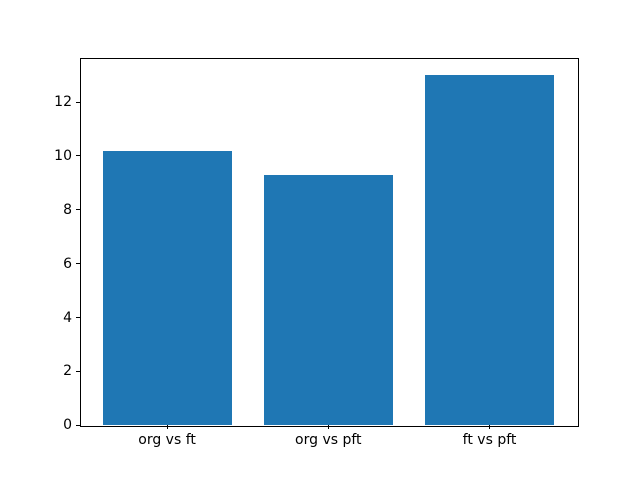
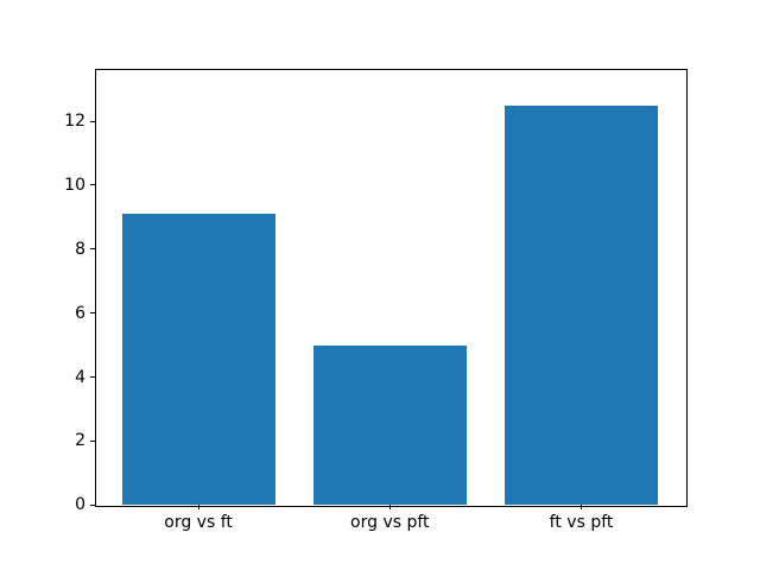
org vs ft: 10.2 -> 9.1
org vs pft: 9.3 -> 5.0
ft vs pft: 13.0 -> 12.5
